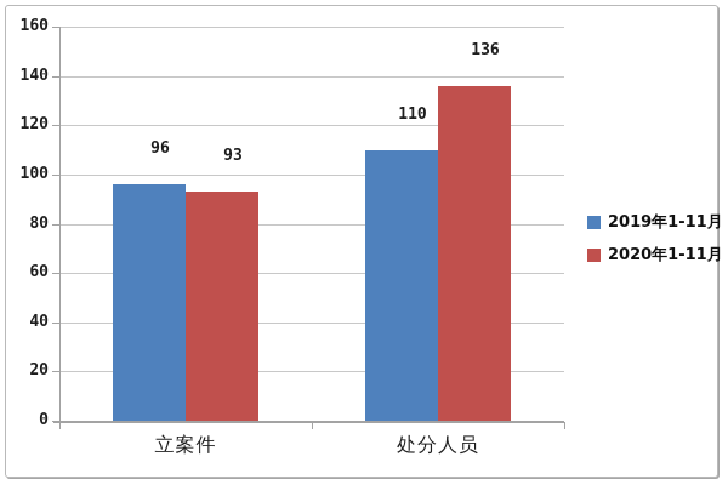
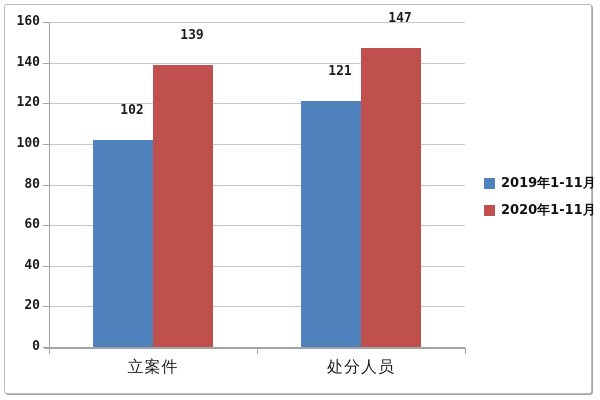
2019年1-11月/立案件: 96 -> 102
2020年1-11月/立案件: 93 -> 139
2019年1-11月/处分人员: 110 -> 121
2020年1-11月/处分人员: 136 -> 147
